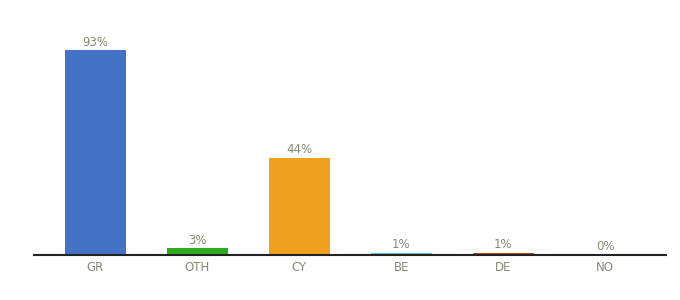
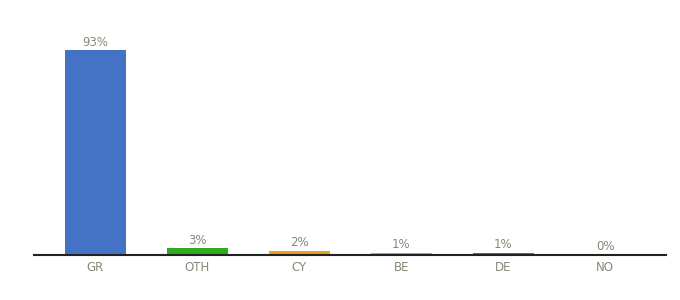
CY: 44% -> 2%
